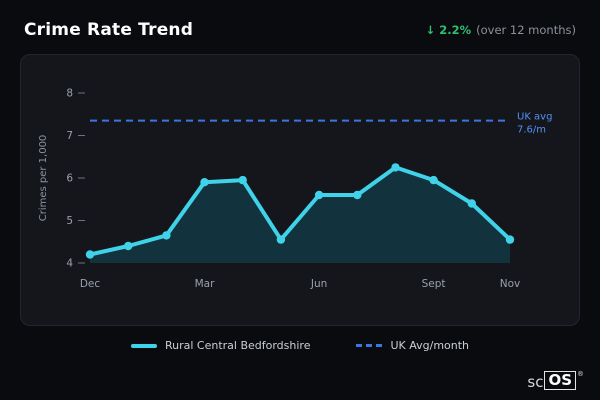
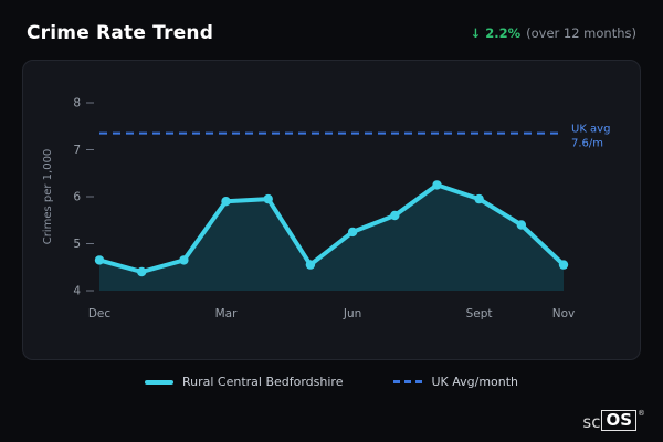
Dec: 4.2 -> 4.7
Jun: 5.6 -> 5.2
